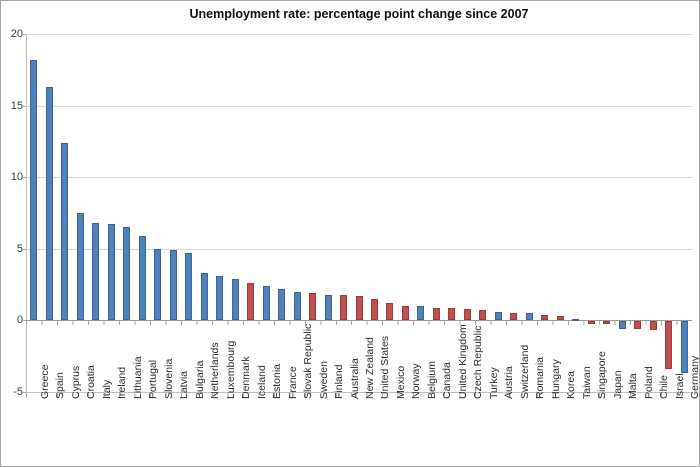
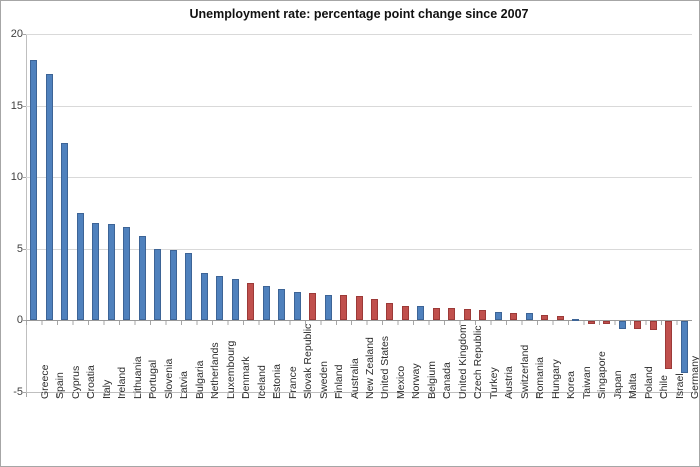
Spain: 16.3 -> 17.2
